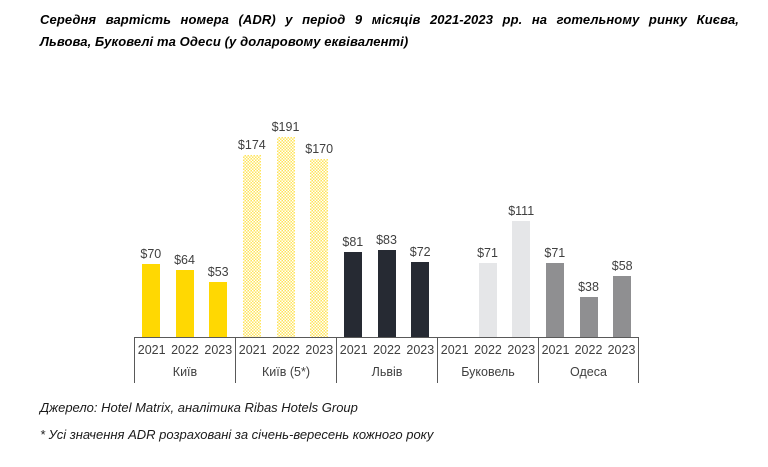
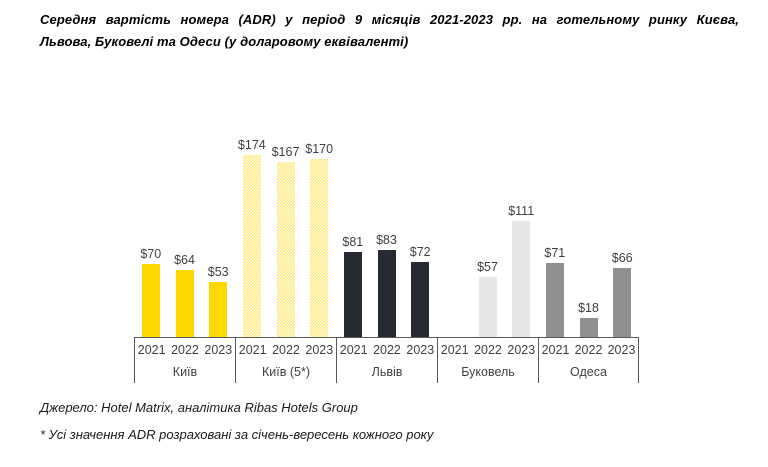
Київ (5*)/2022: $191 -> $167
Буковель/2022: $71 -> $57
Одеса/2022: $38 -> $18
Одеса/2023: $58 -> $66
